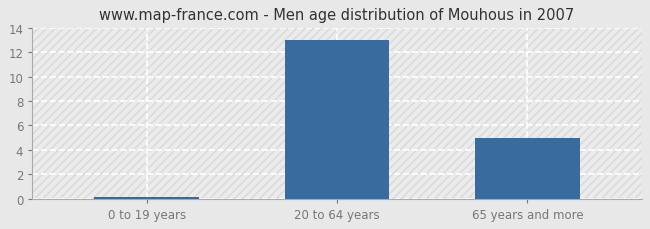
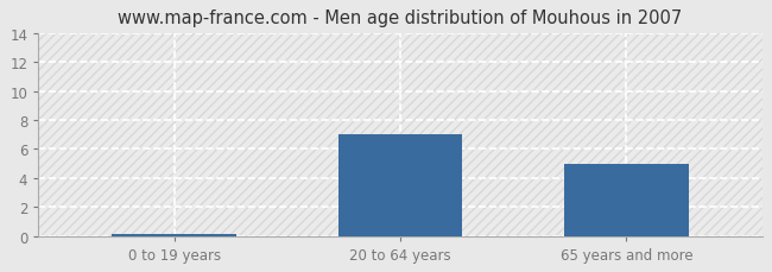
20 to 64 years: 13.0 -> 7.0
